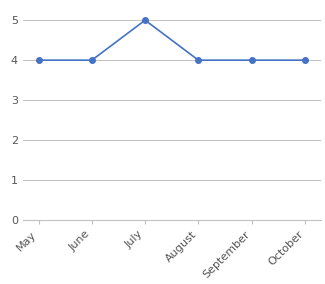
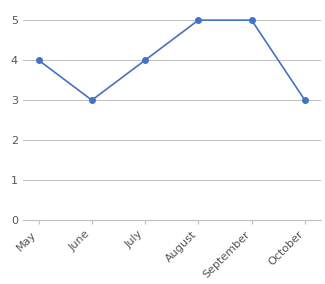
June: 4 -> 3
July: 5 -> 4
August: 4 -> 5
September: 4 -> 5
October: 4 -> 3
